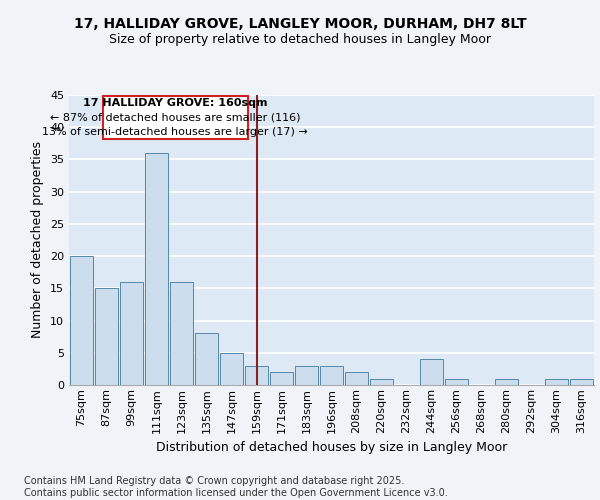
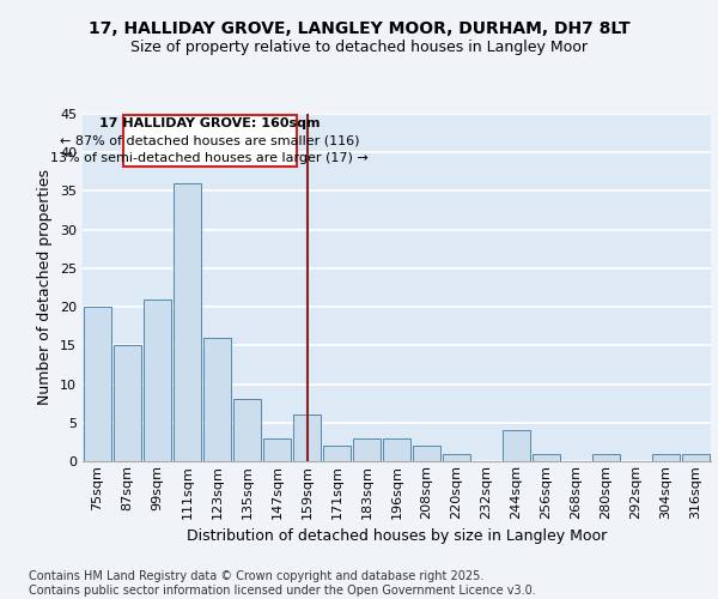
99sqm: 16 -> 21
147sqm: 5 -> 3
159sqm: 3 -> 6
